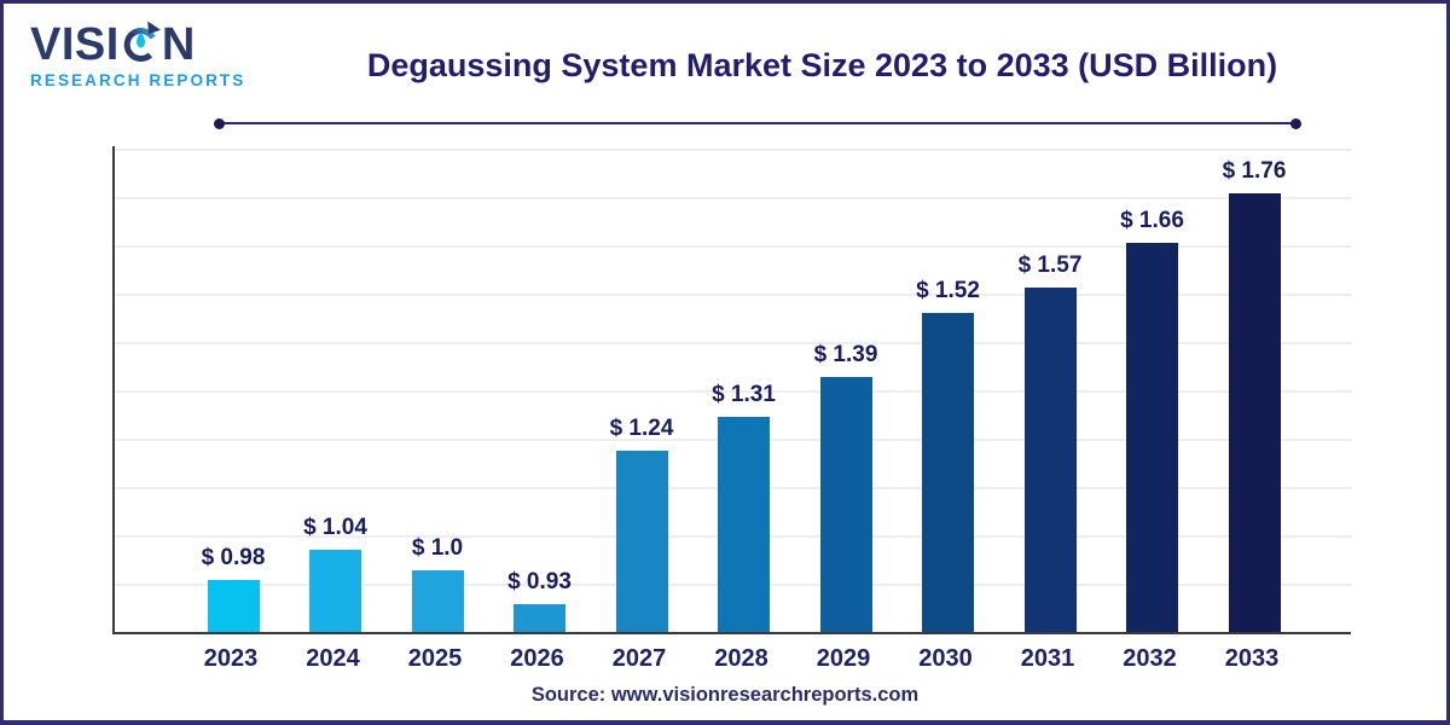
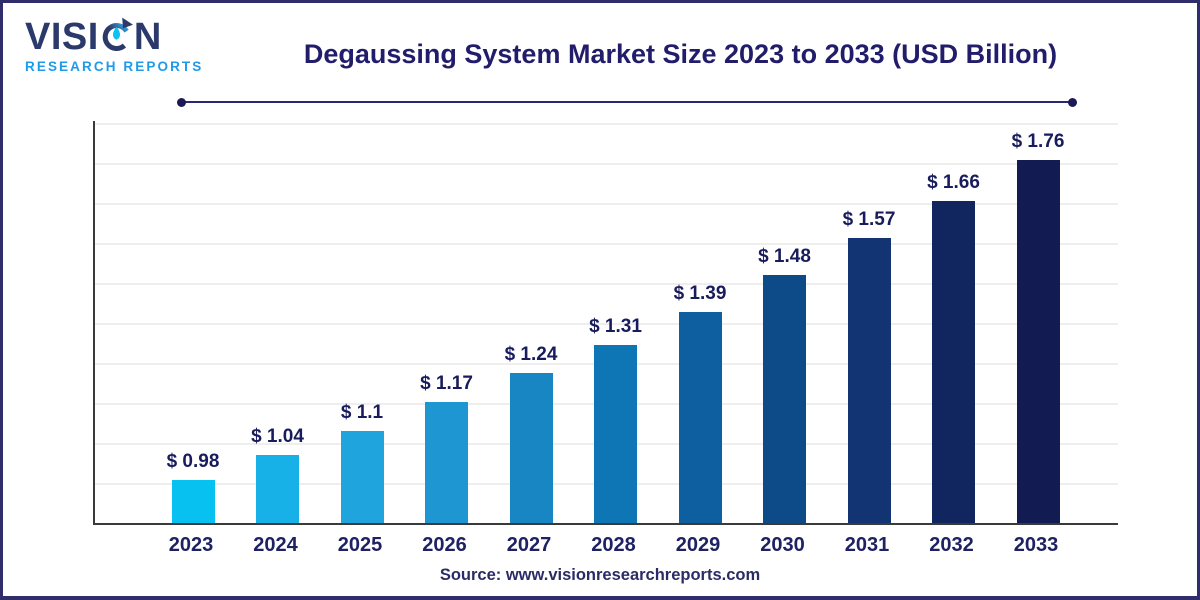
2025: 1.0 -> 1.1
2026: 0.93 -> 1.17
2030: 1.52 -> 1.48
